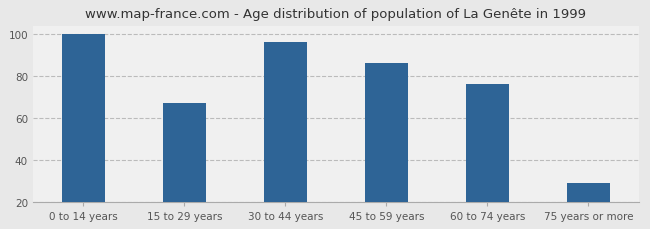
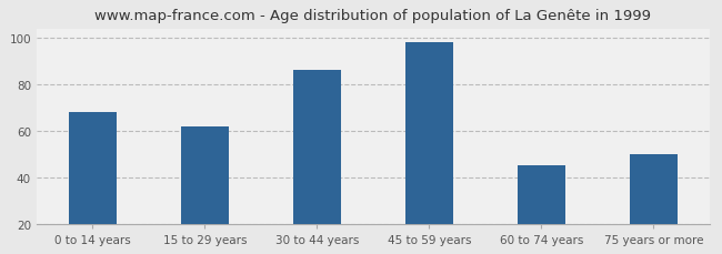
0 to 14 years: 100 -> 68
15 to 29 years: 67 -> 62
30 to 44 years: 96 -> 86
45 to 59 years: 86 -> 98
60 to 74 years: 76 -> 45
75 years or more: 29 -> 50
